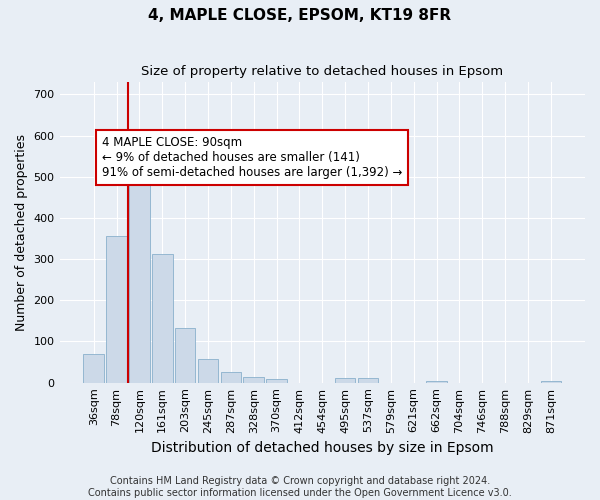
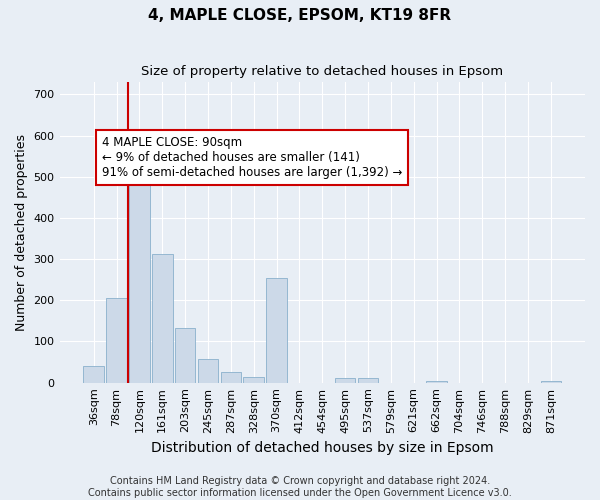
36sqm: 70 -> 40
78sqm: 355 -> 205
370sqm: 8 -> 255
